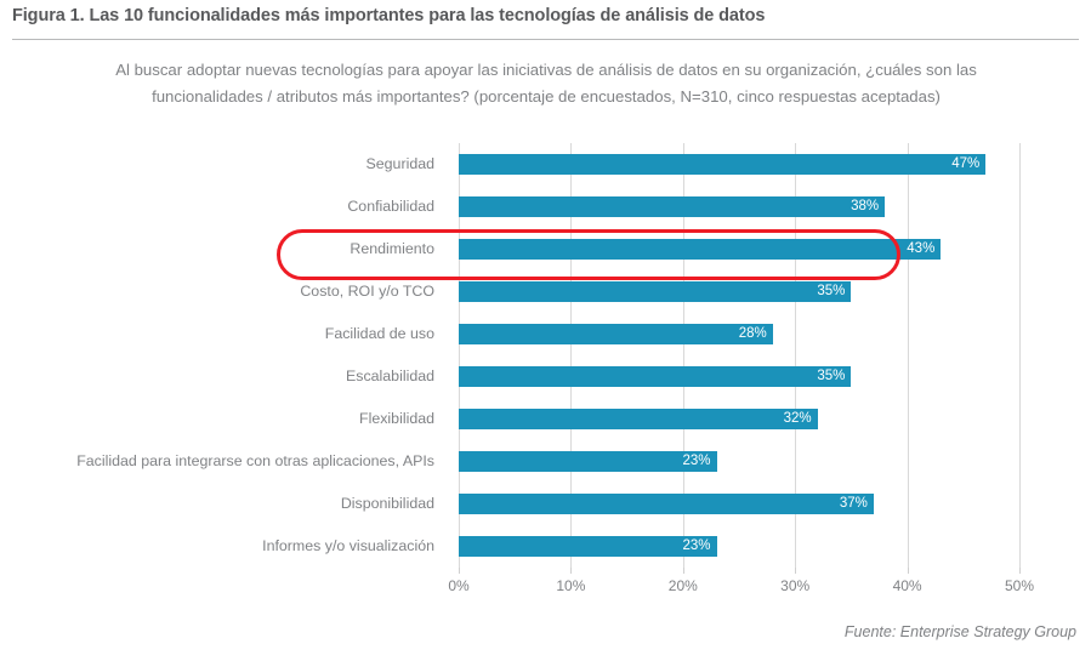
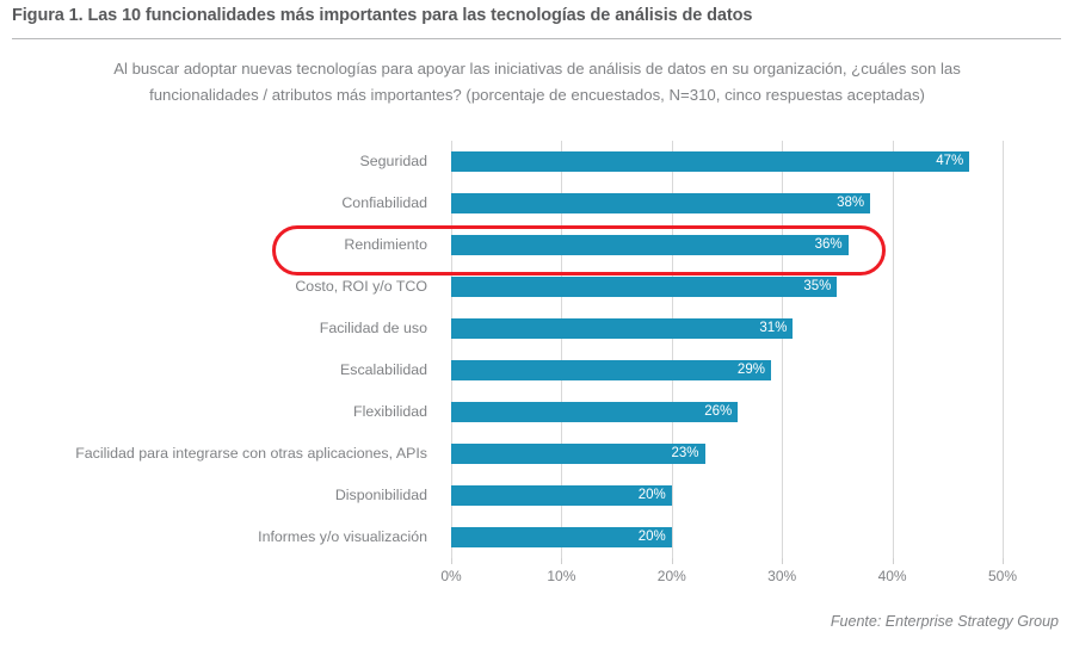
Rendimiento: 43% -> 36%
Facilidad de uso: 28% -> 31%
Escalabilidad: 35% -> 29%
Flexibilidad: 32% -> 26%
Disponibilidad: 37% -> 20%
Informes y/o visualización: 23% -> 20%
